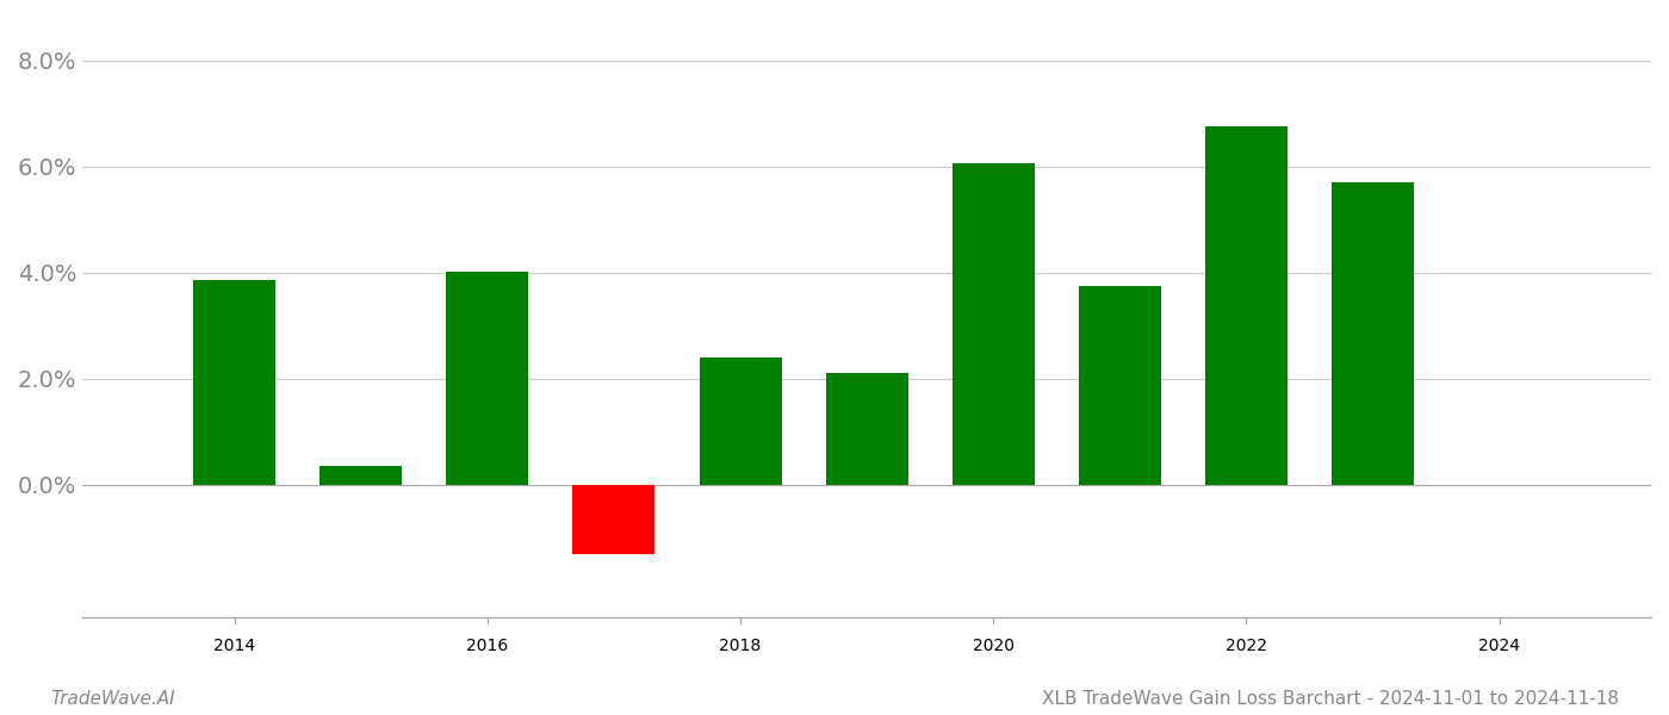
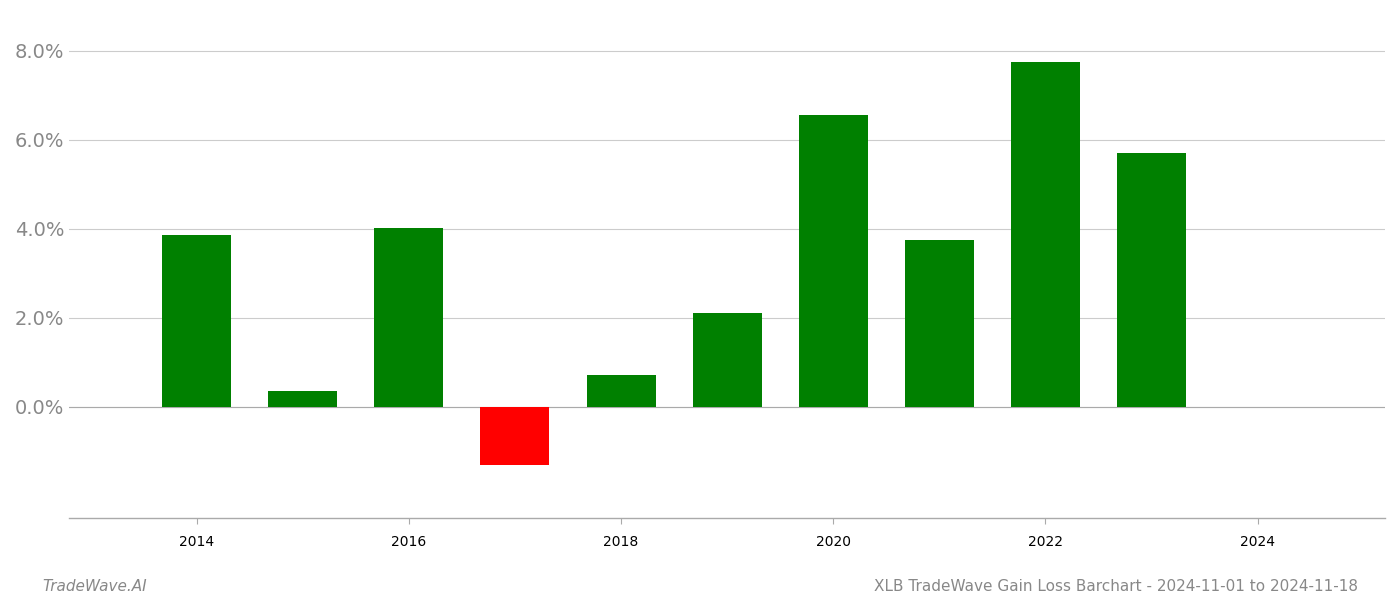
2018: 2.40% -> 0.72%
2020: 6.05% -> 6.55%
2022: 6.75% -> 7.75%
